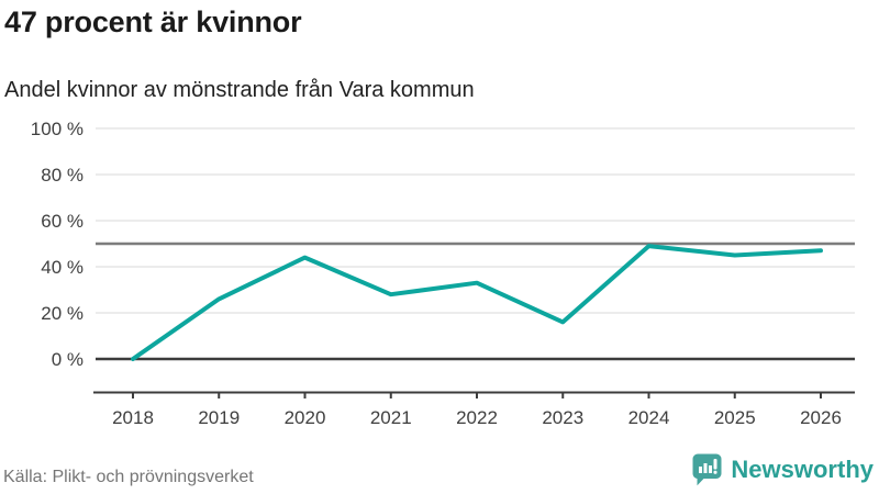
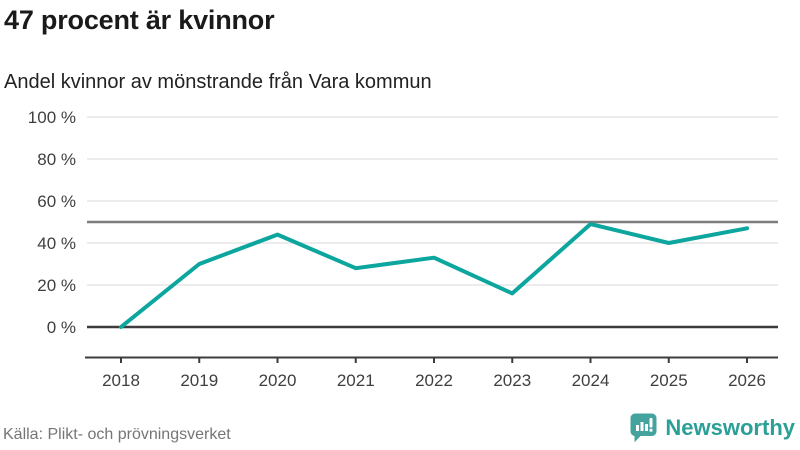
2019: 26% -> 30%
2025: 45% -> 40%
